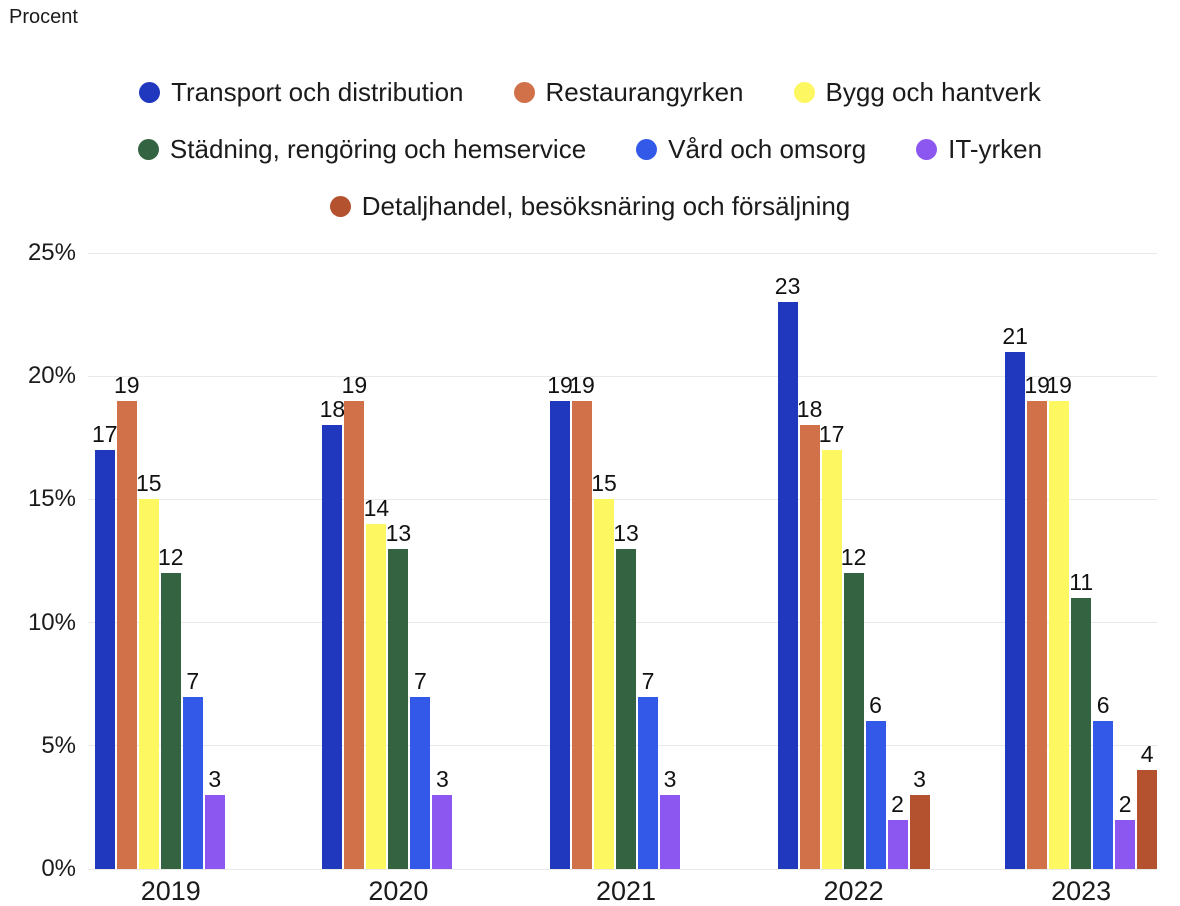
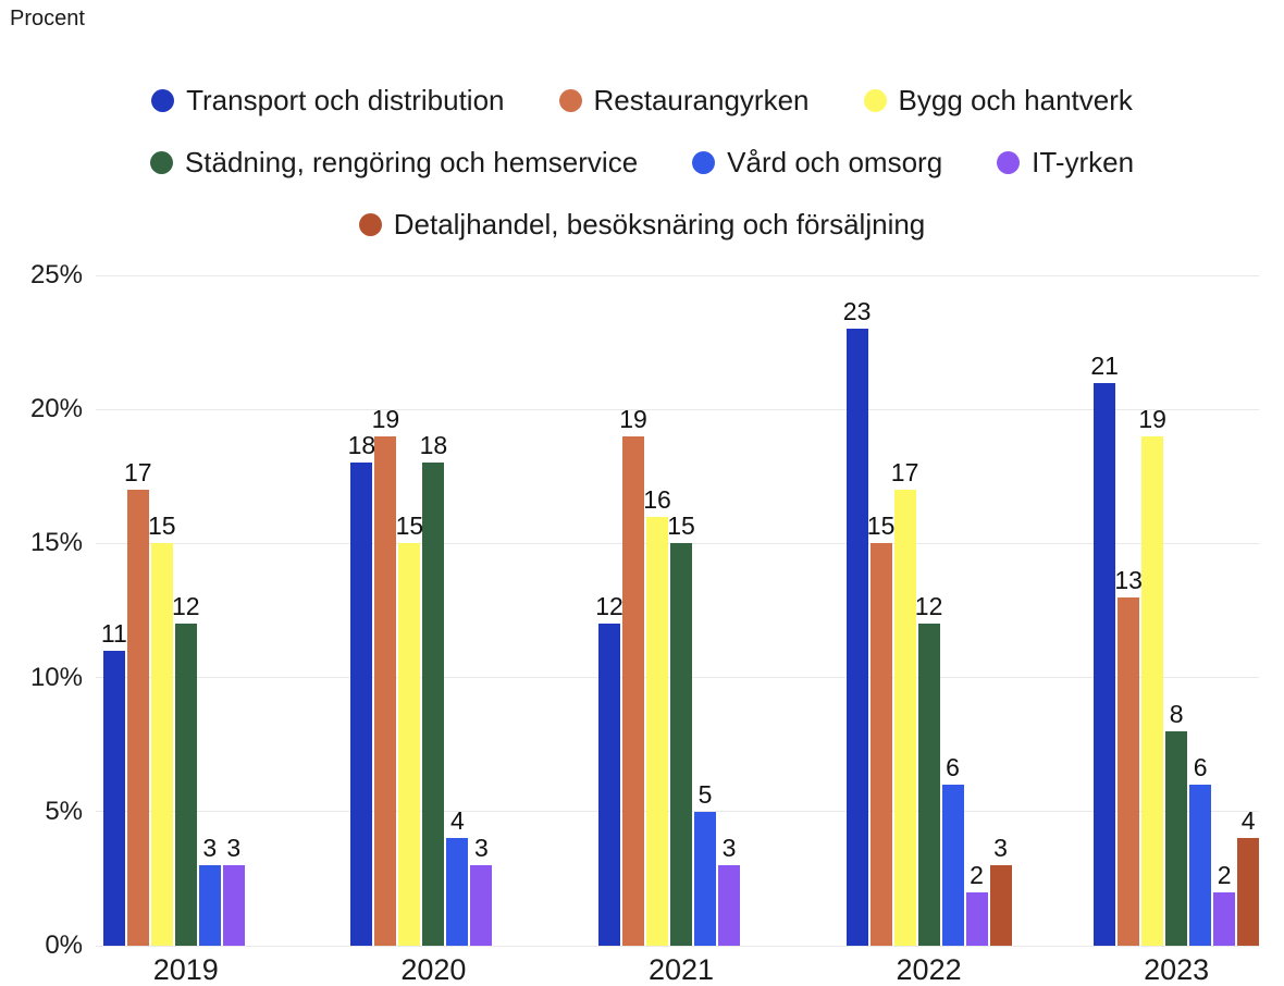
Transport och distribution/2019: 17 -> 11
Restaurangyrken/2019: 19 -> 17
Vård och omsorg/2019: 7 -> 3
Bygg och hantverk/2020: 14 -> 15
Städning, rengöring och hemservice/2020: 13 -> 18
Vård och omsorg/2020: 7 -> 4
Transport och distribution/2021: 19 -> 12
Bygg och hantverk/2021: 15 -> 16
Städning, rengöring och hemservice/2021: 13 -> 15
Vård och omsorg/2021: 7 -> 5
Restaurangyrken/2022: 18 -> 15
Restaurangyrken/2023: 19 -> 13
Städning, rengöring och hemservice/2023: 11 -> 8
